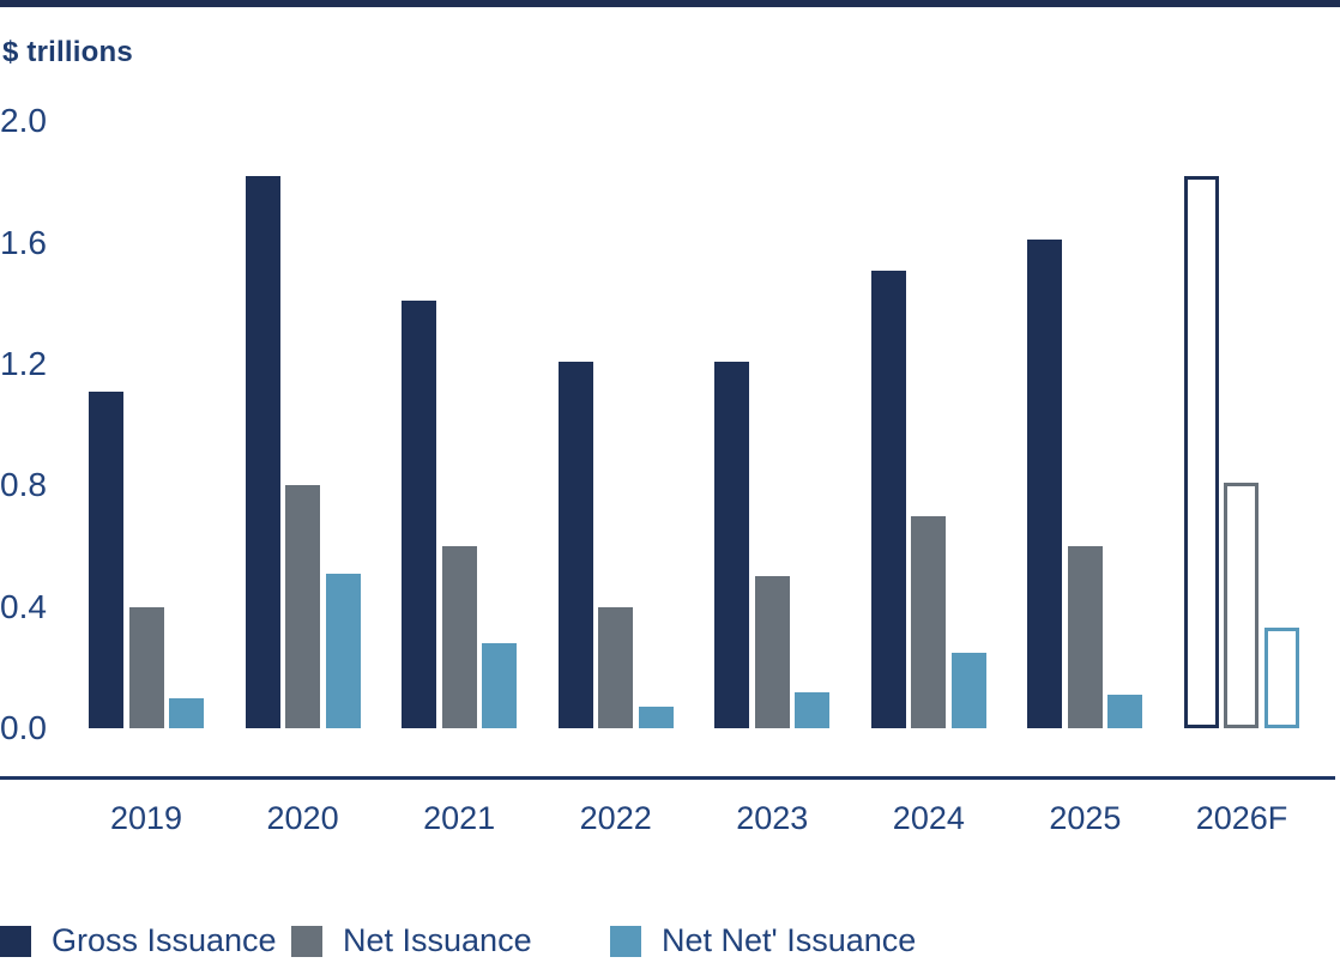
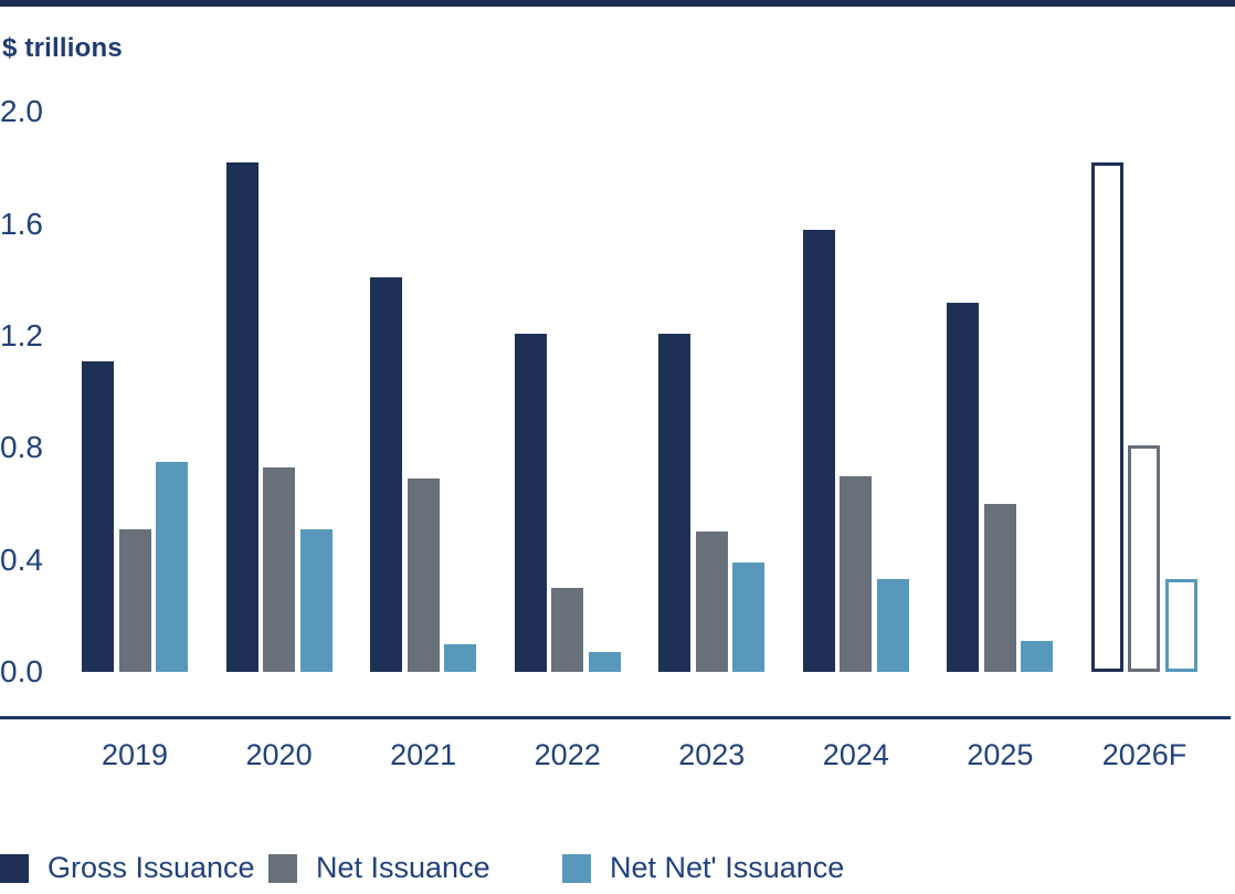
Net Issuance/2019: 0.40 -> 0.51
Net Net' Issuance/2019: 0.10 -> 0.75
Net Issuance/2020: 0.80 -> 0.73
Net Issuance/2021: 0.60 -> 0.69
Net Net' Issuance/2021: 0.28 -> 0.10
Net Issuance/2022: 0.40 -> 0.30
Net Net' Issuance/2023: 0.12 -> 0.39
Gross Issuance/2024: 1.51 -> 1.58
Net Net' Issuance/2024: 0.25 -> 0.33
Gross Issuance/2025: 1.61 -> 1.32
